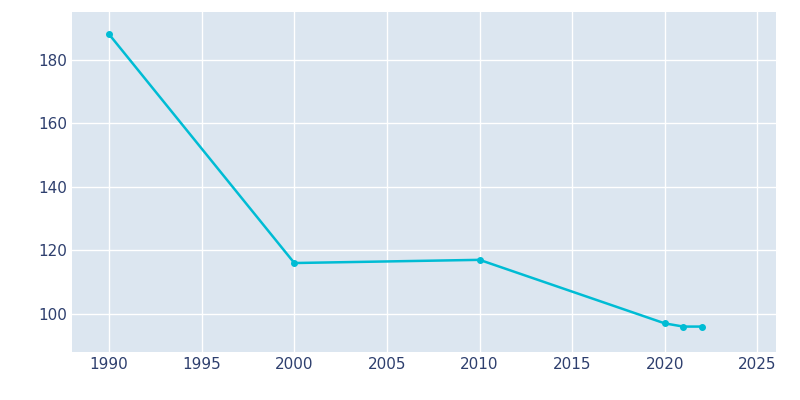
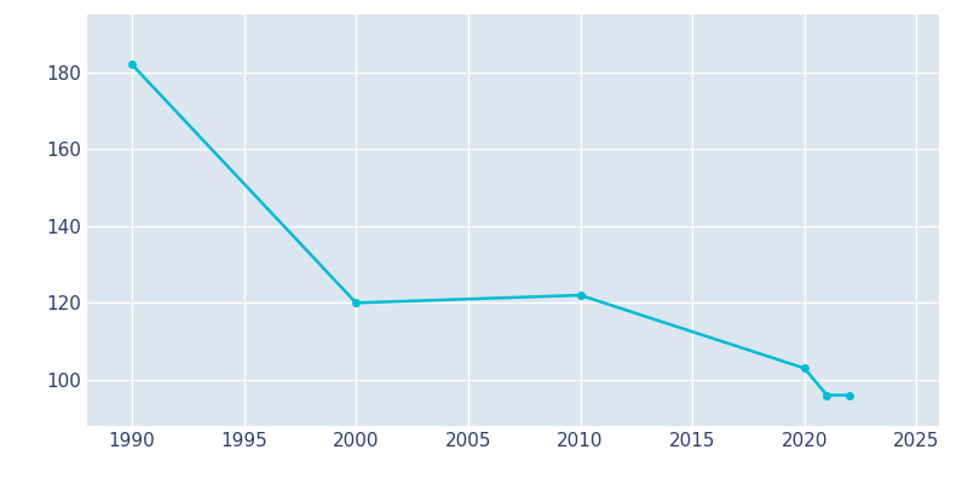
1990: 188 -> 182
2000: 116 -> 120
2010: 117 -> 122
2020: 97 -> 103
